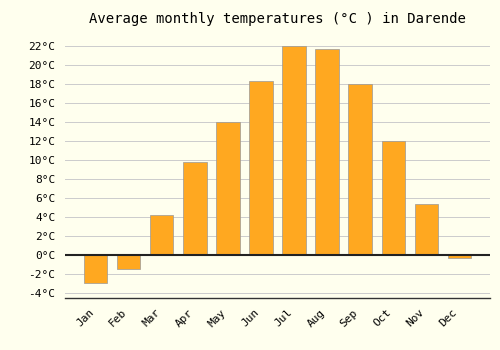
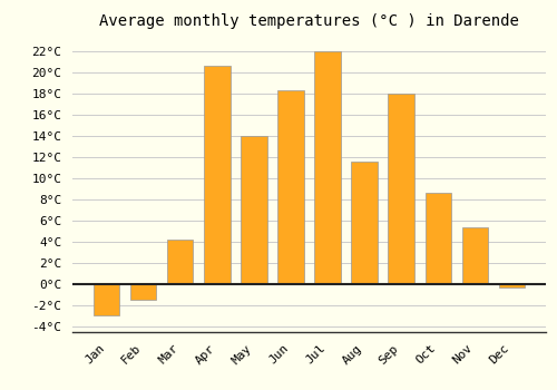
Apr: 9.8°C -> 20.6°C
Aug: 21.7°C -> 11.6°C
Oct: 12.0°C -> 8.6°C
